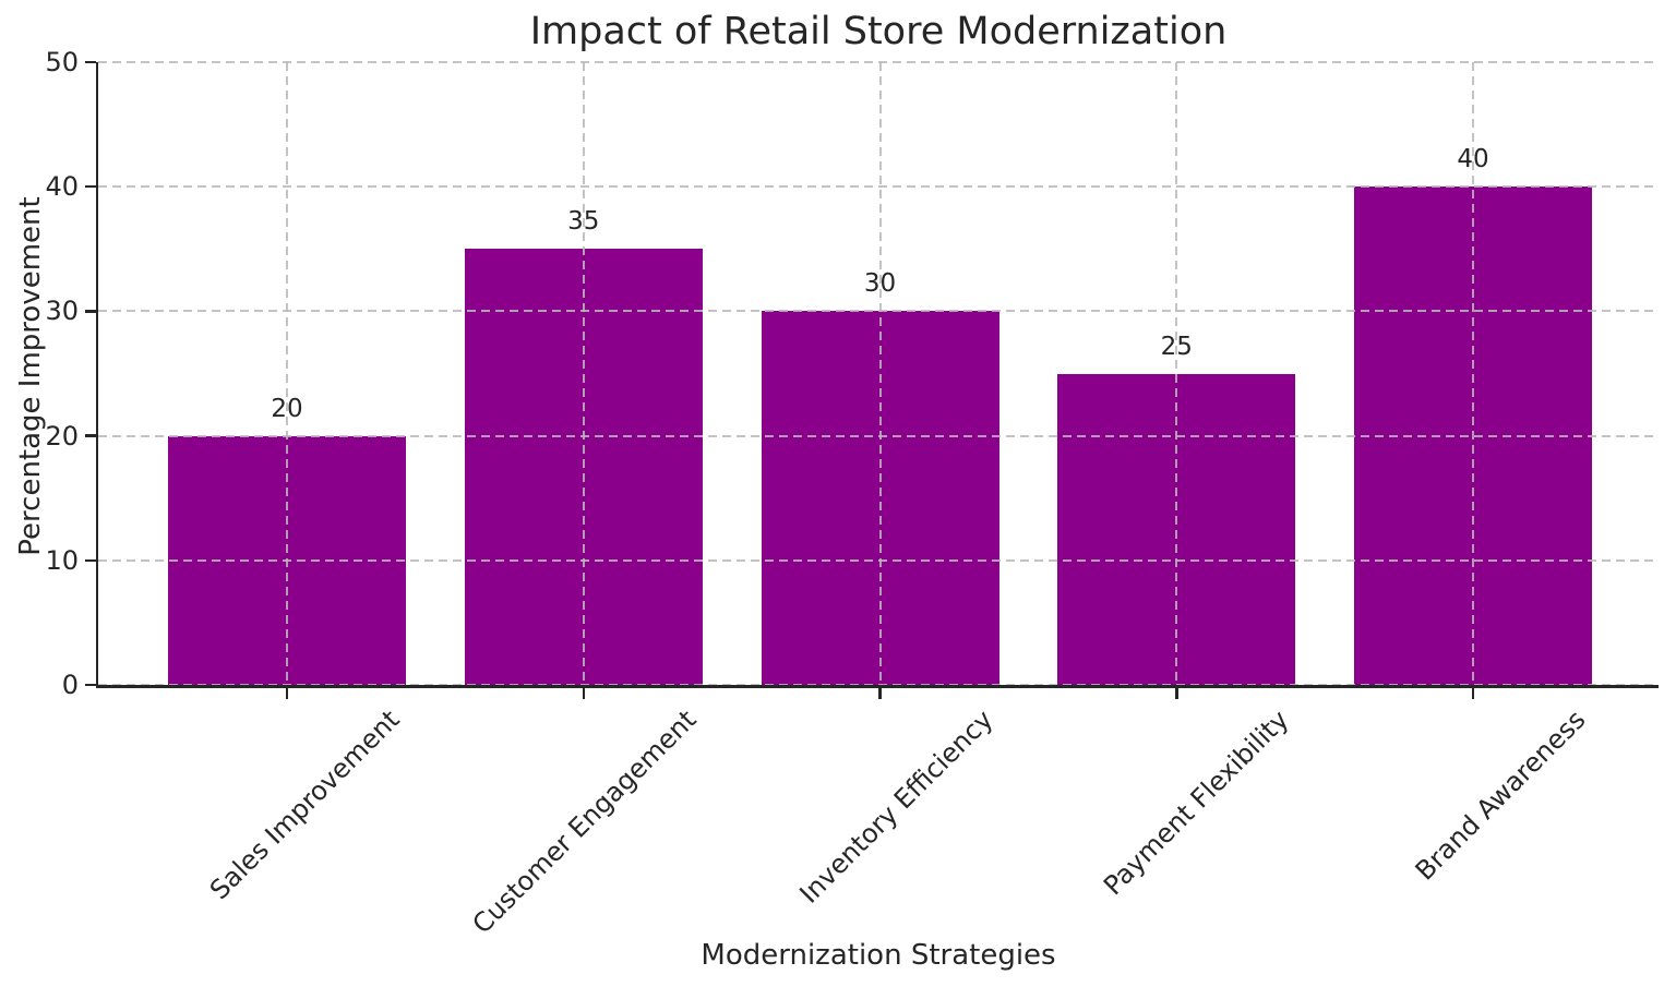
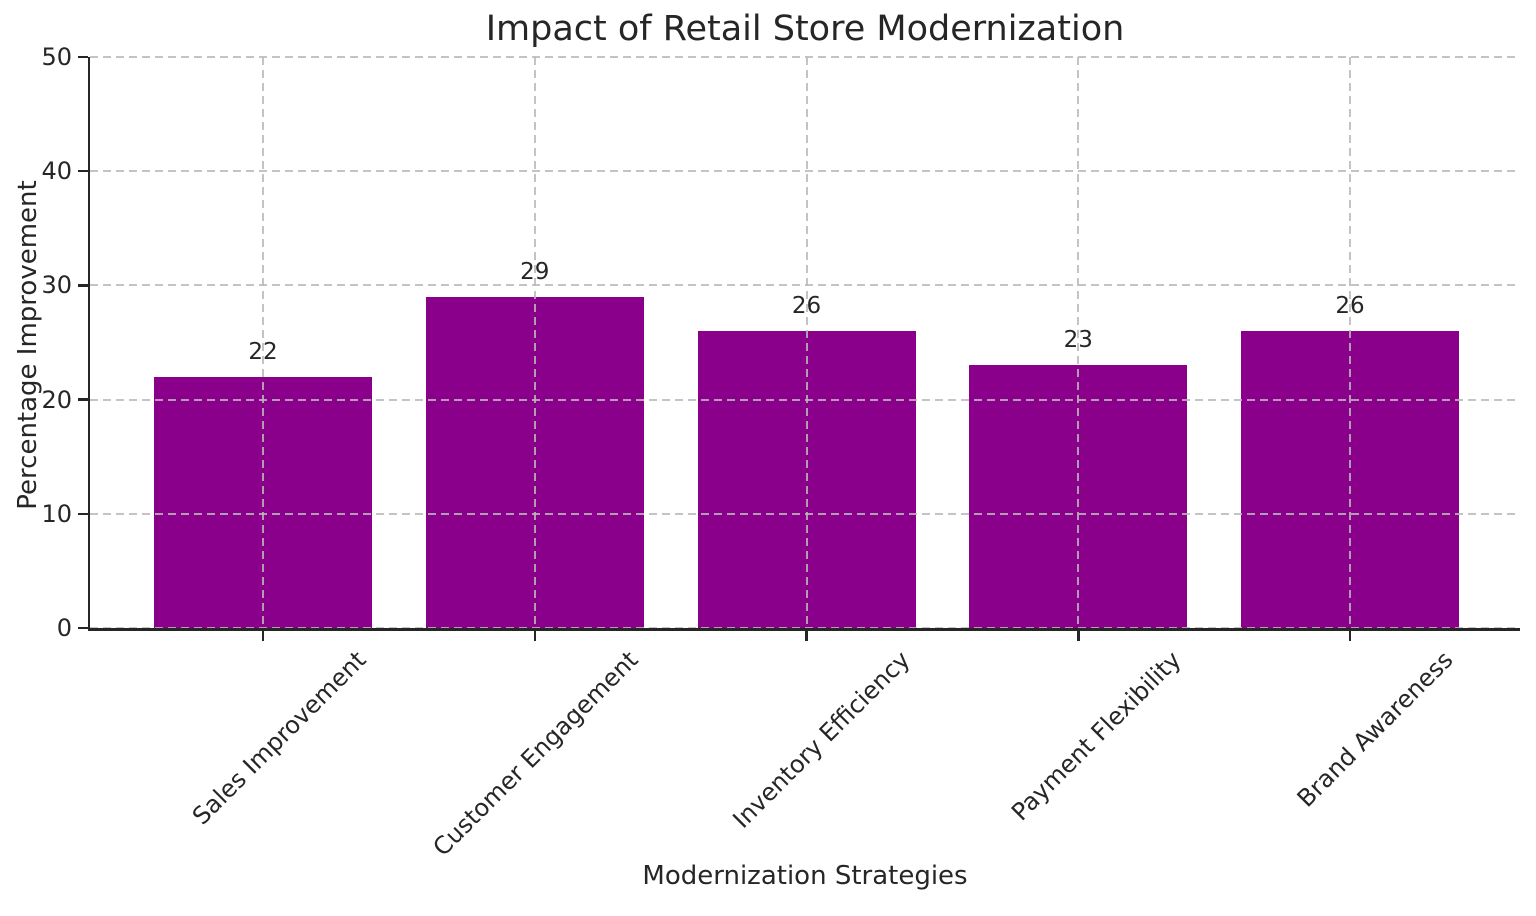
Sales Improvement: 20 -> 22
Customer Engagement: 35 -> 29
Inventory Efficiency: 30 -> 26
Payment Flexibility: 25 -> 23
Brand Awareness: 40 -> 26
